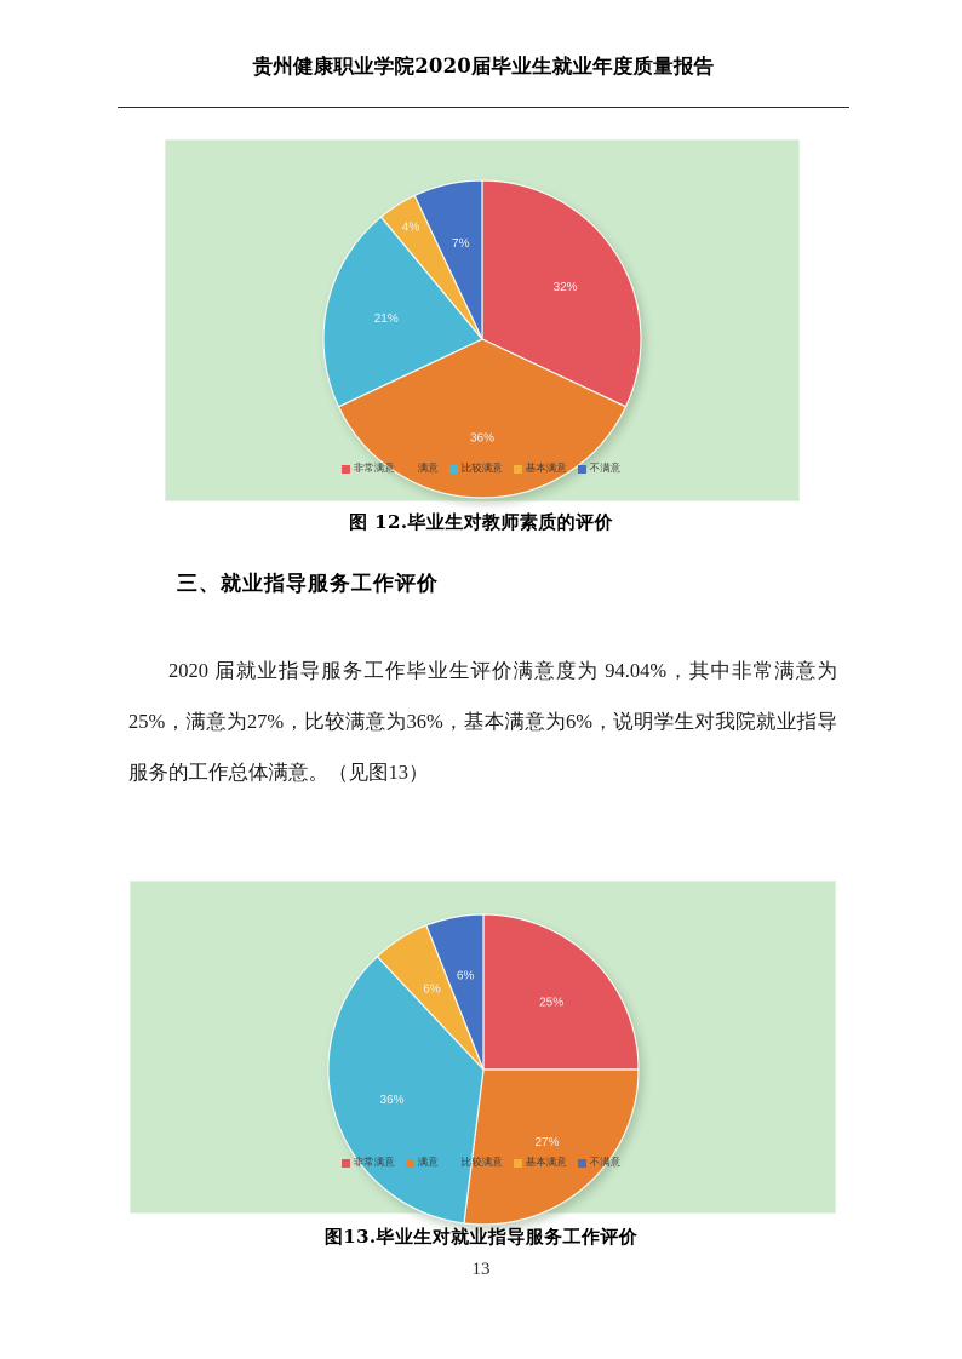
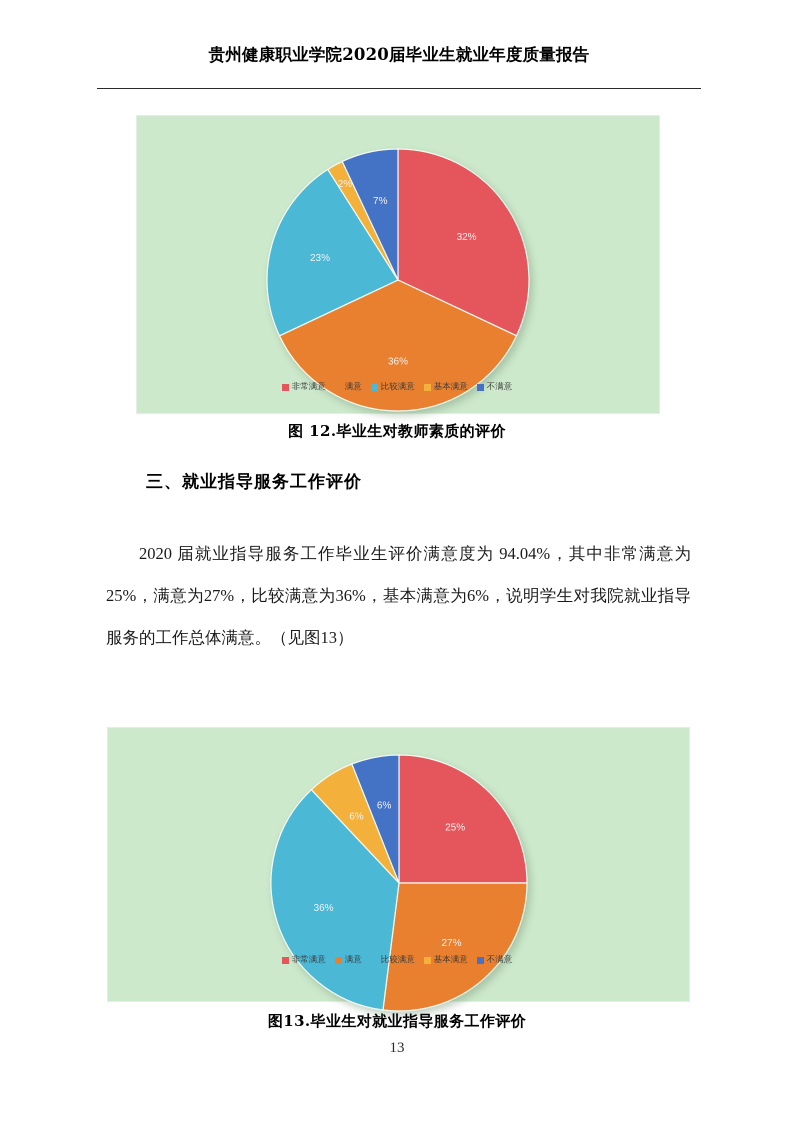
图 12.毕业生对教师素质的评价/比较满意: 21% -> 23%
图 12.毕业生对教师素质的评价/基本满意: 4% -> 2%
